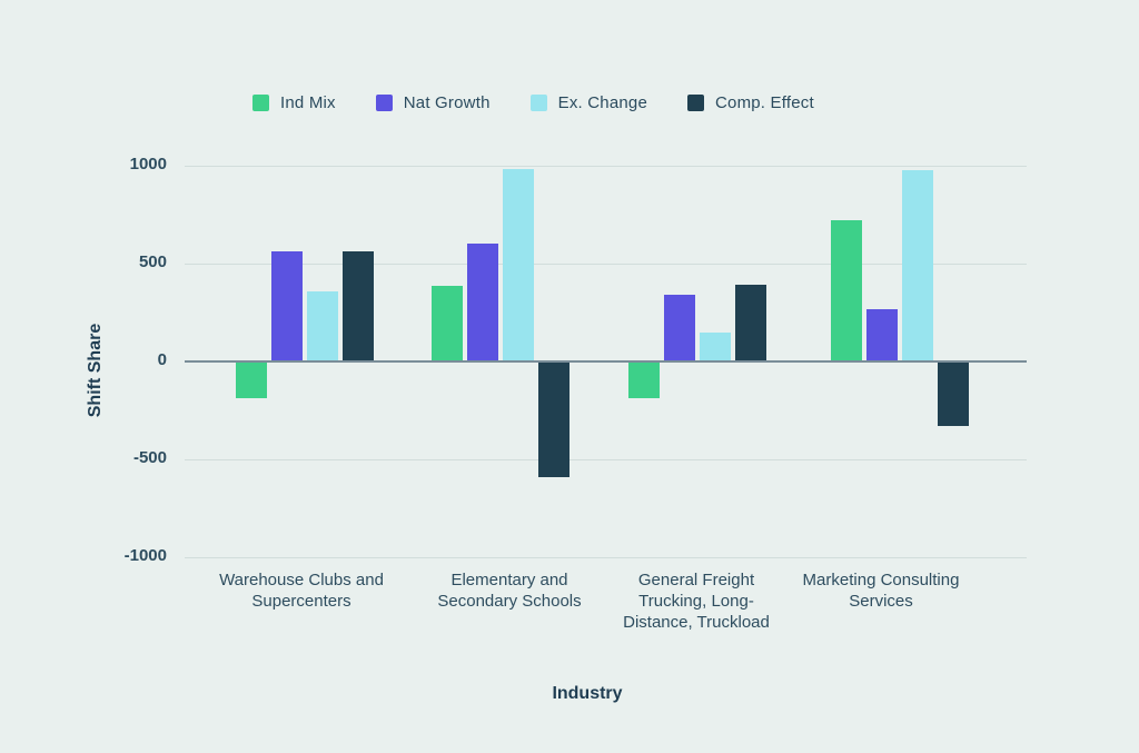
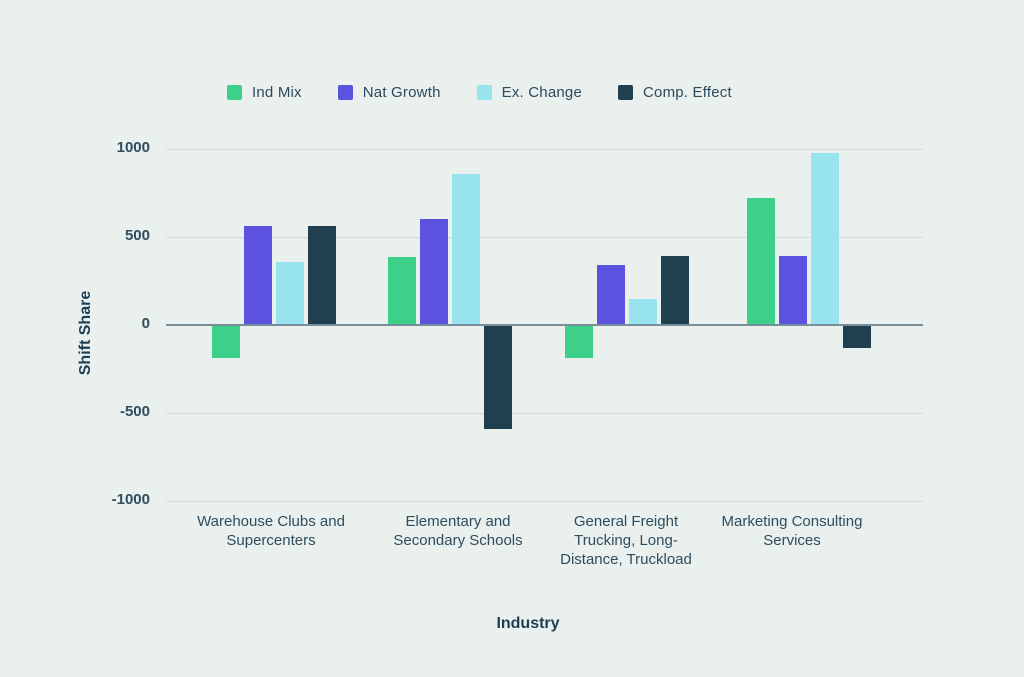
Ex. Change/Elementary and Secondary Schools: 980 -> 860
Nat Growth/Marketing Consulting Services: 260 -> 390
Comp. Effect/Marketing Consulting Services: -330 -> -130
